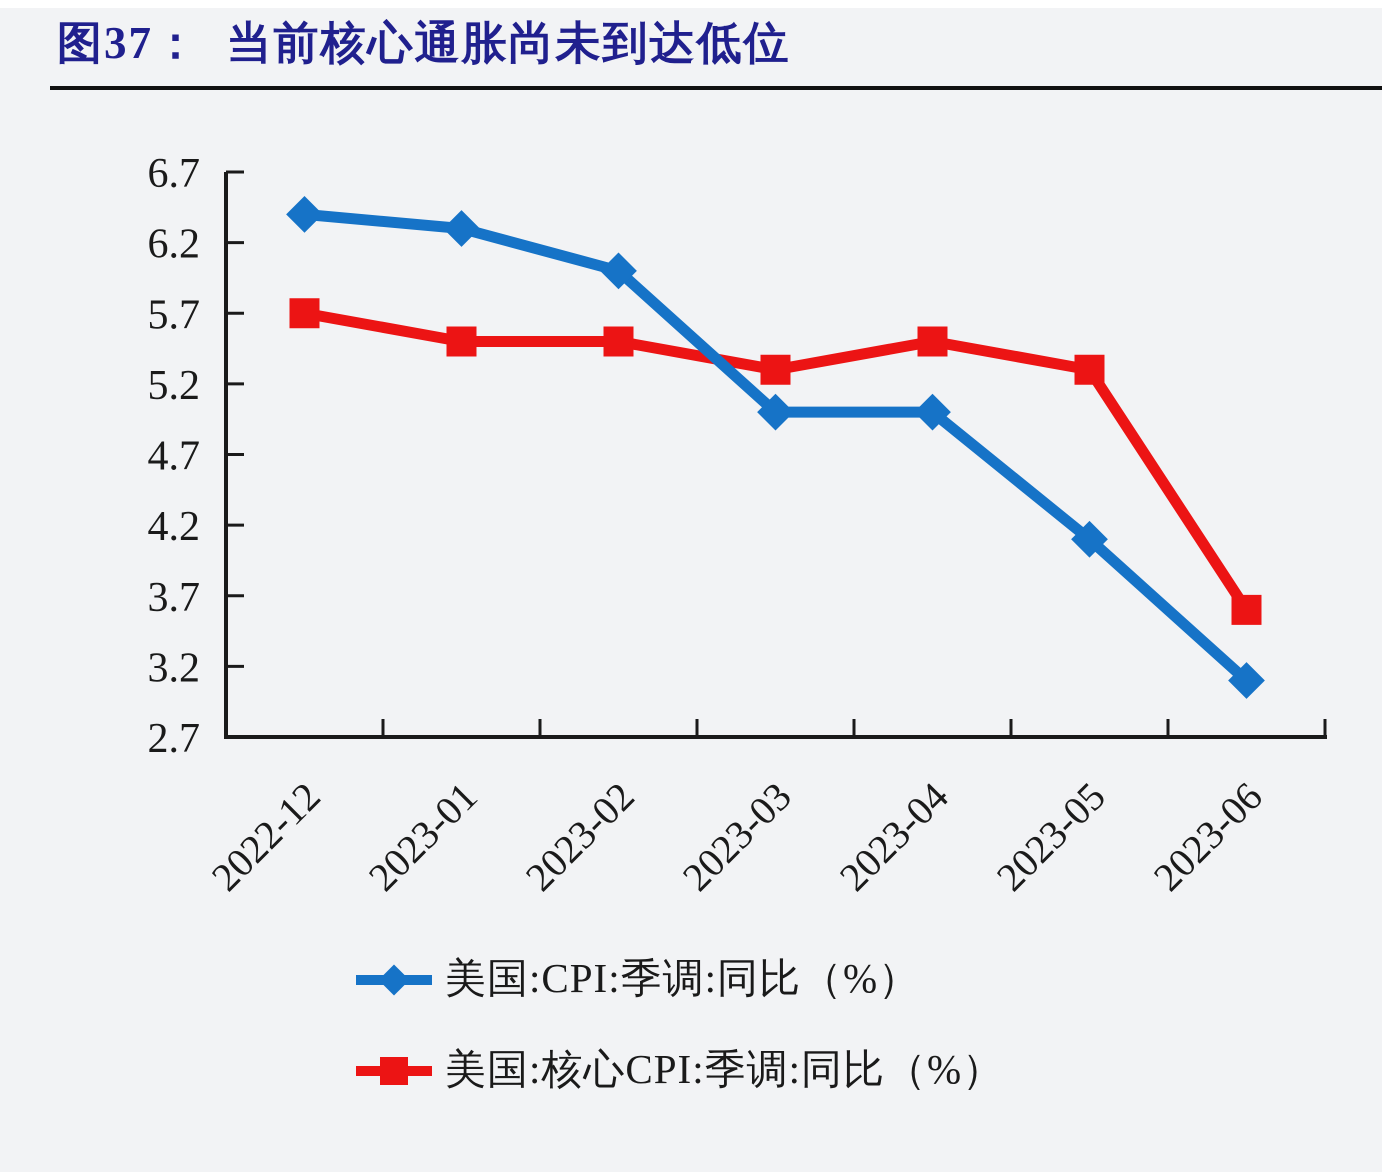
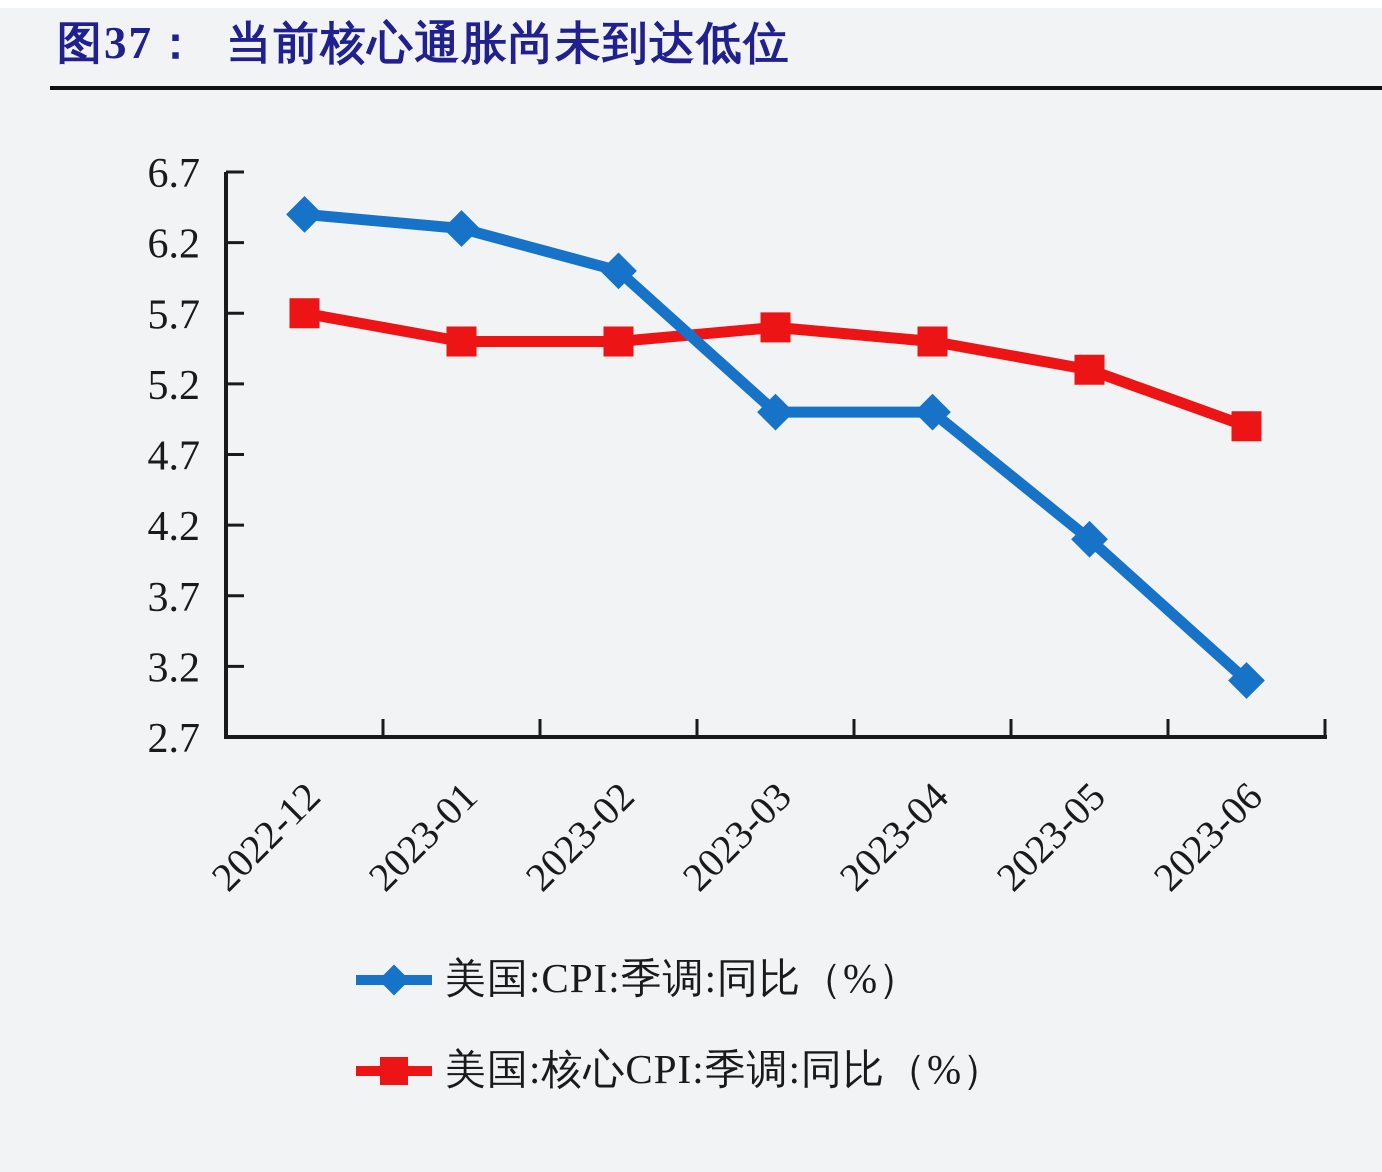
美国:核心CPI:季调:同比（%）/2023-03: 5.3 -> 5.6
美国:核心CPI:季调:同比（%）/2023-06: 3.6 -> 4.9
